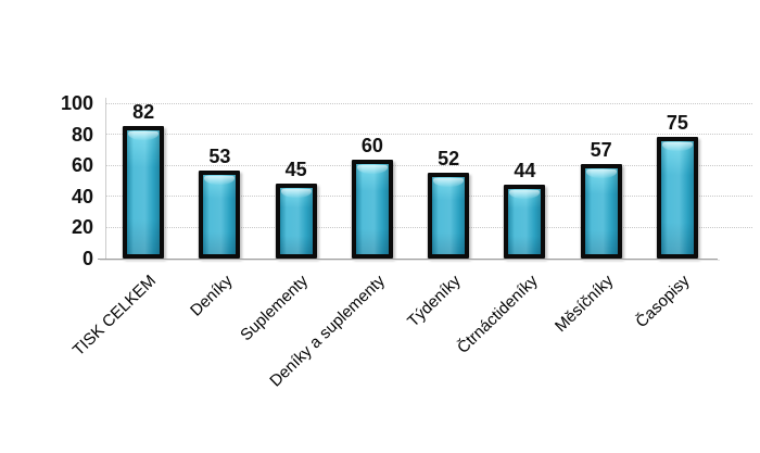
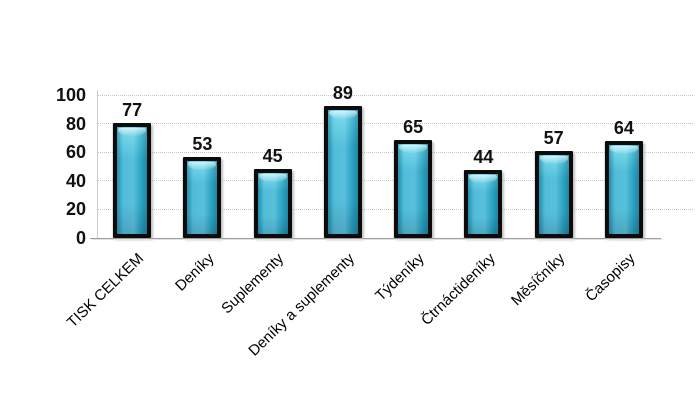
TISK CELKEM: 82 -> 77
Deníky a suplementy: 60 -> 89
Týdeníky: 52 -> 65
Časopisy: 75 -> 64
